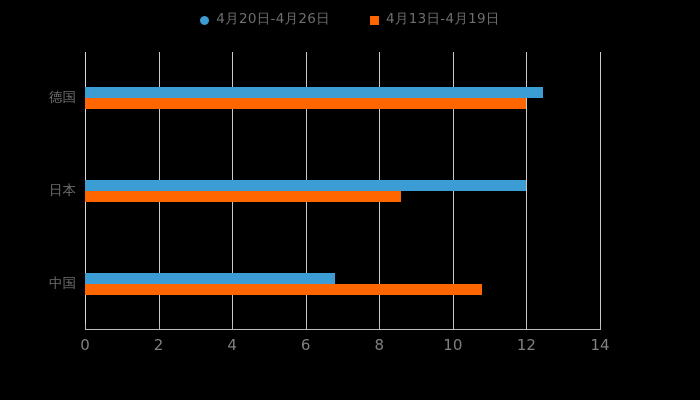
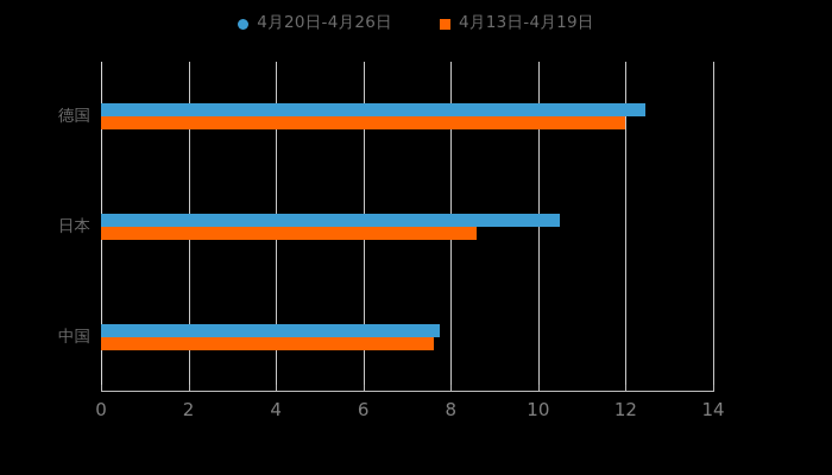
4月20日-4月26日/日本: 12.0 -> 10.5
4月20日-4月26日/中国: 6.8 -> 7.8
4月13日-4月19日/中国: 10.8 -> 7.6
